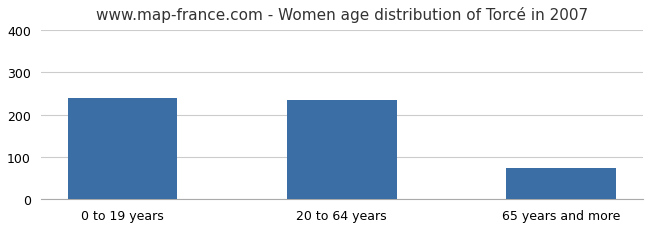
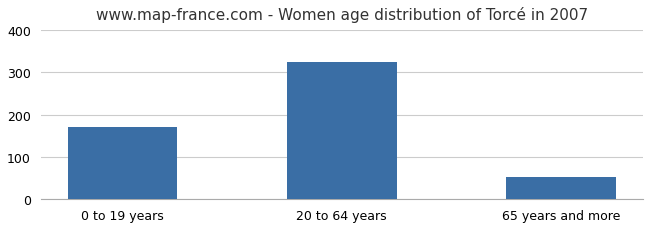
0 to 19 years: 240 -> 170
20 to 64 years: 235 -> 325
65 years and more: 75 -> 52
